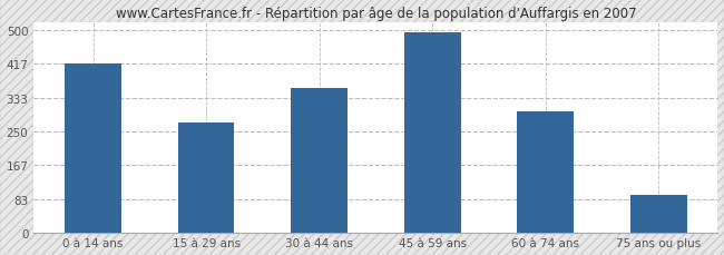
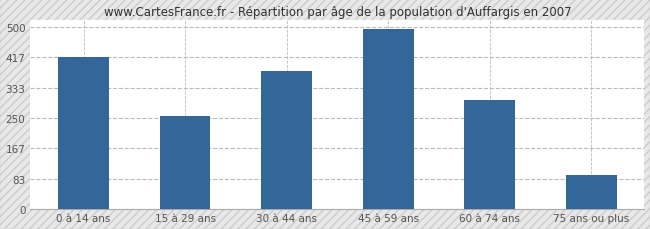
15 à 29 ans: 271 -> 255
30 à 44 ans: 357 -> 380
